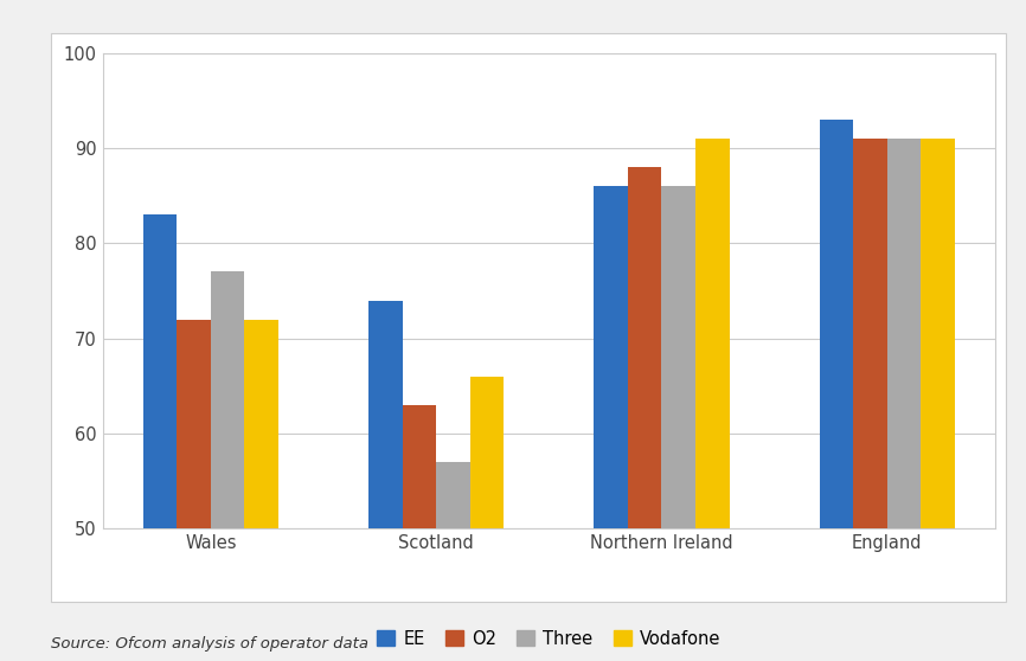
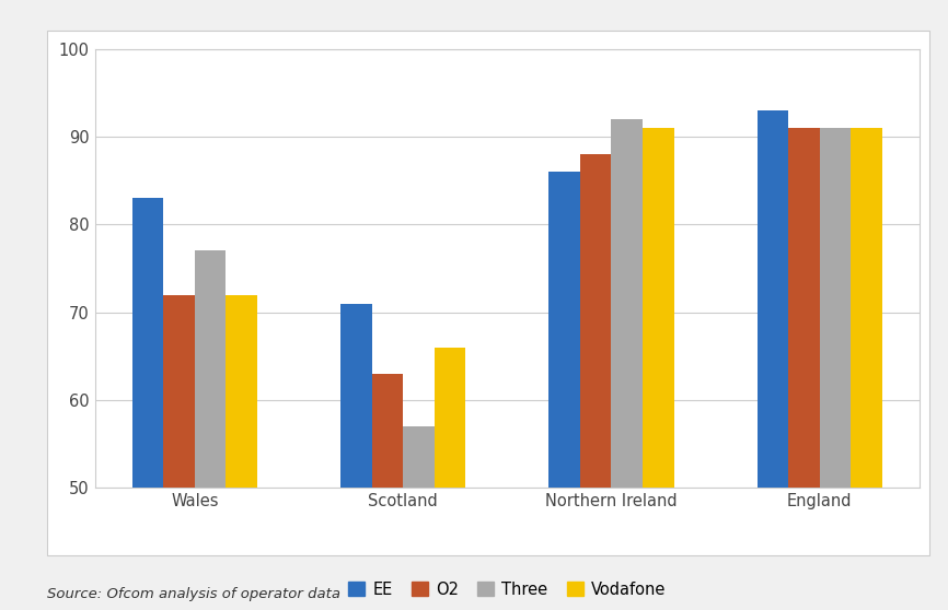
EE/Scotland: 74 -> 71
Three/Northern Ireland: 86 -> 92
